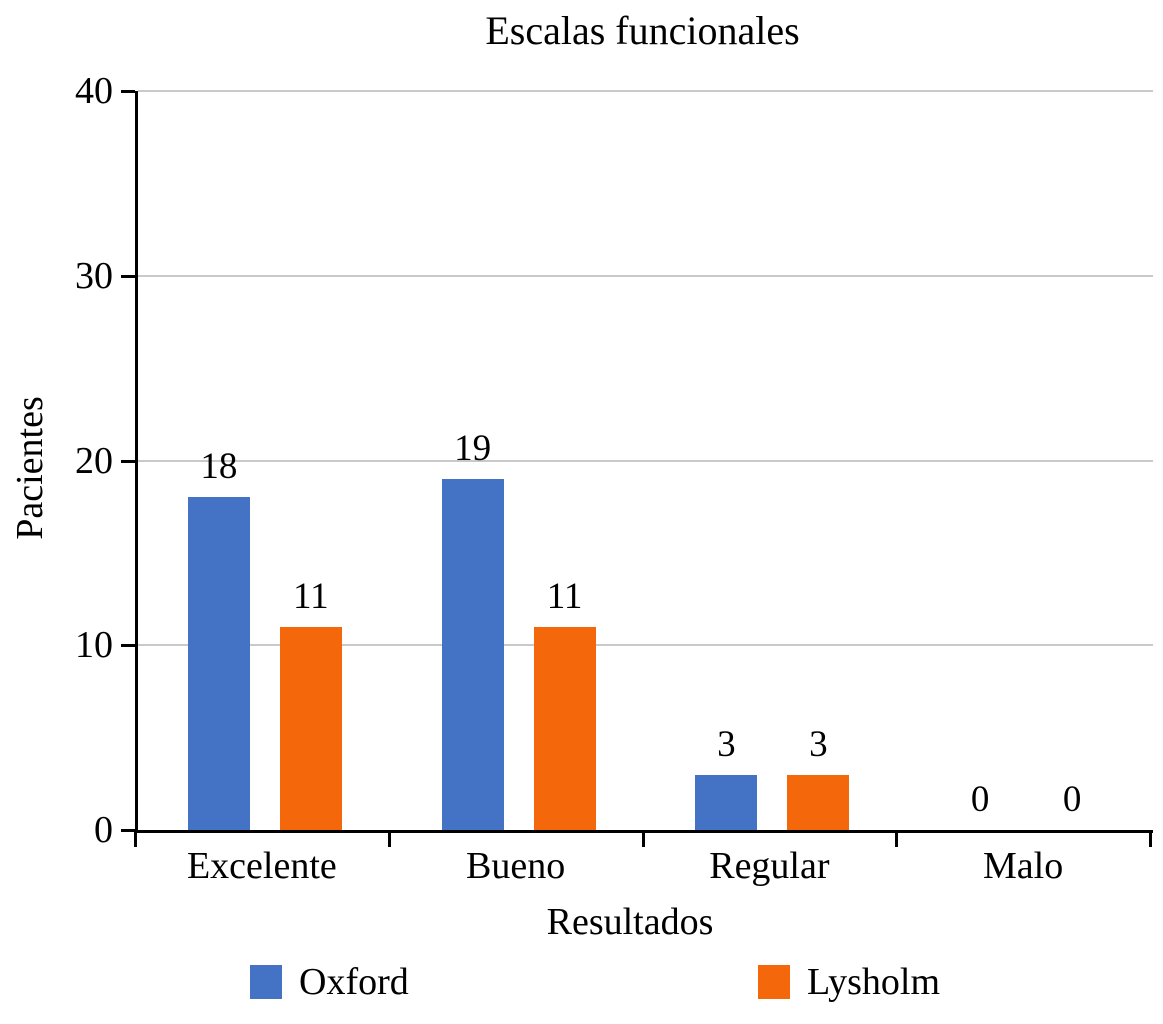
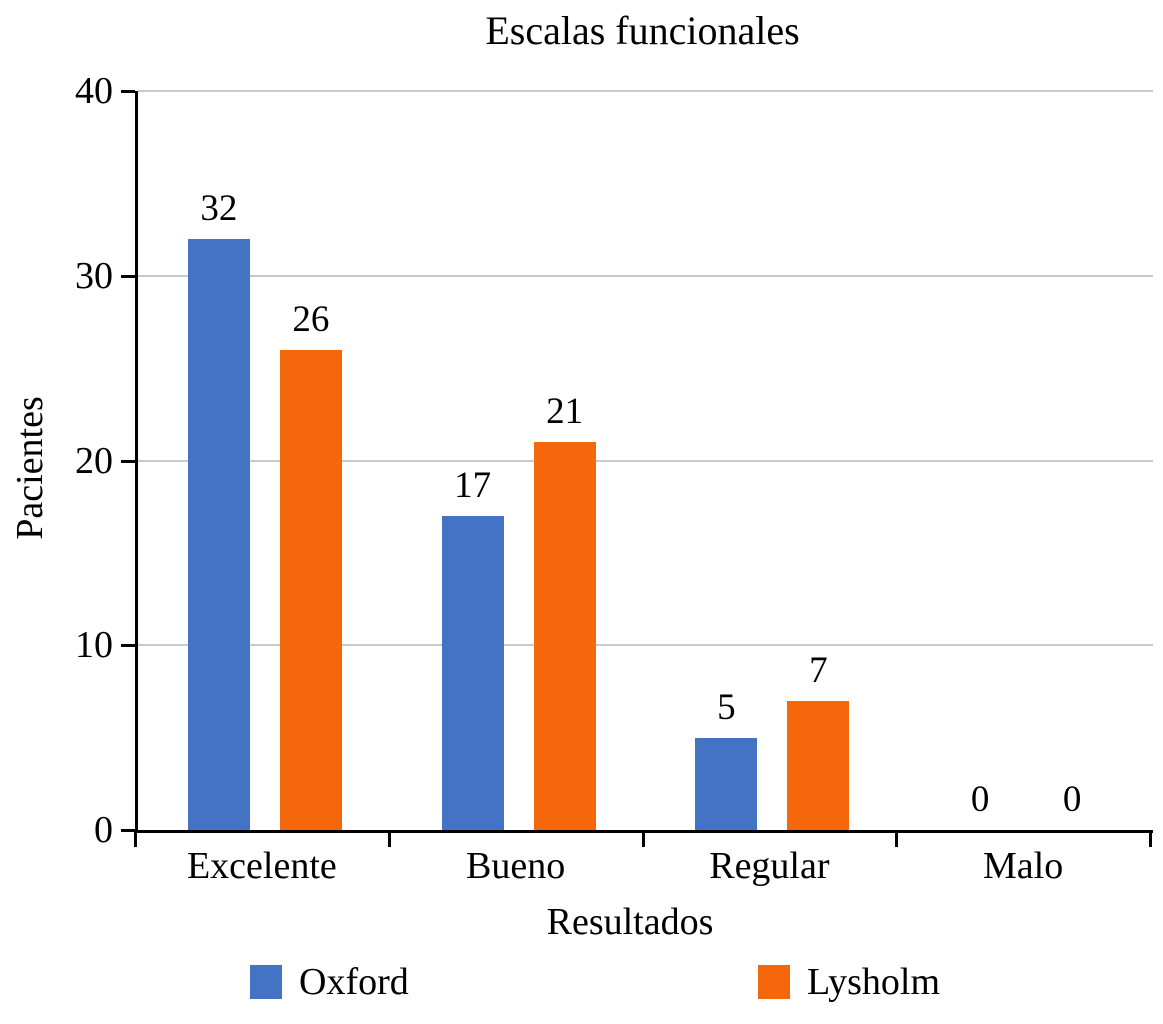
Oxford/Excelente: 18 -> 32
Lysholm/Excelente: 11 -> 26
Oxford/Bueno: 19 -> 17
Lysholm/Bueno: 11 -> 21
Oxford/Regular: 3 -> 5
Lysholm/Regular: 3 -> 7
